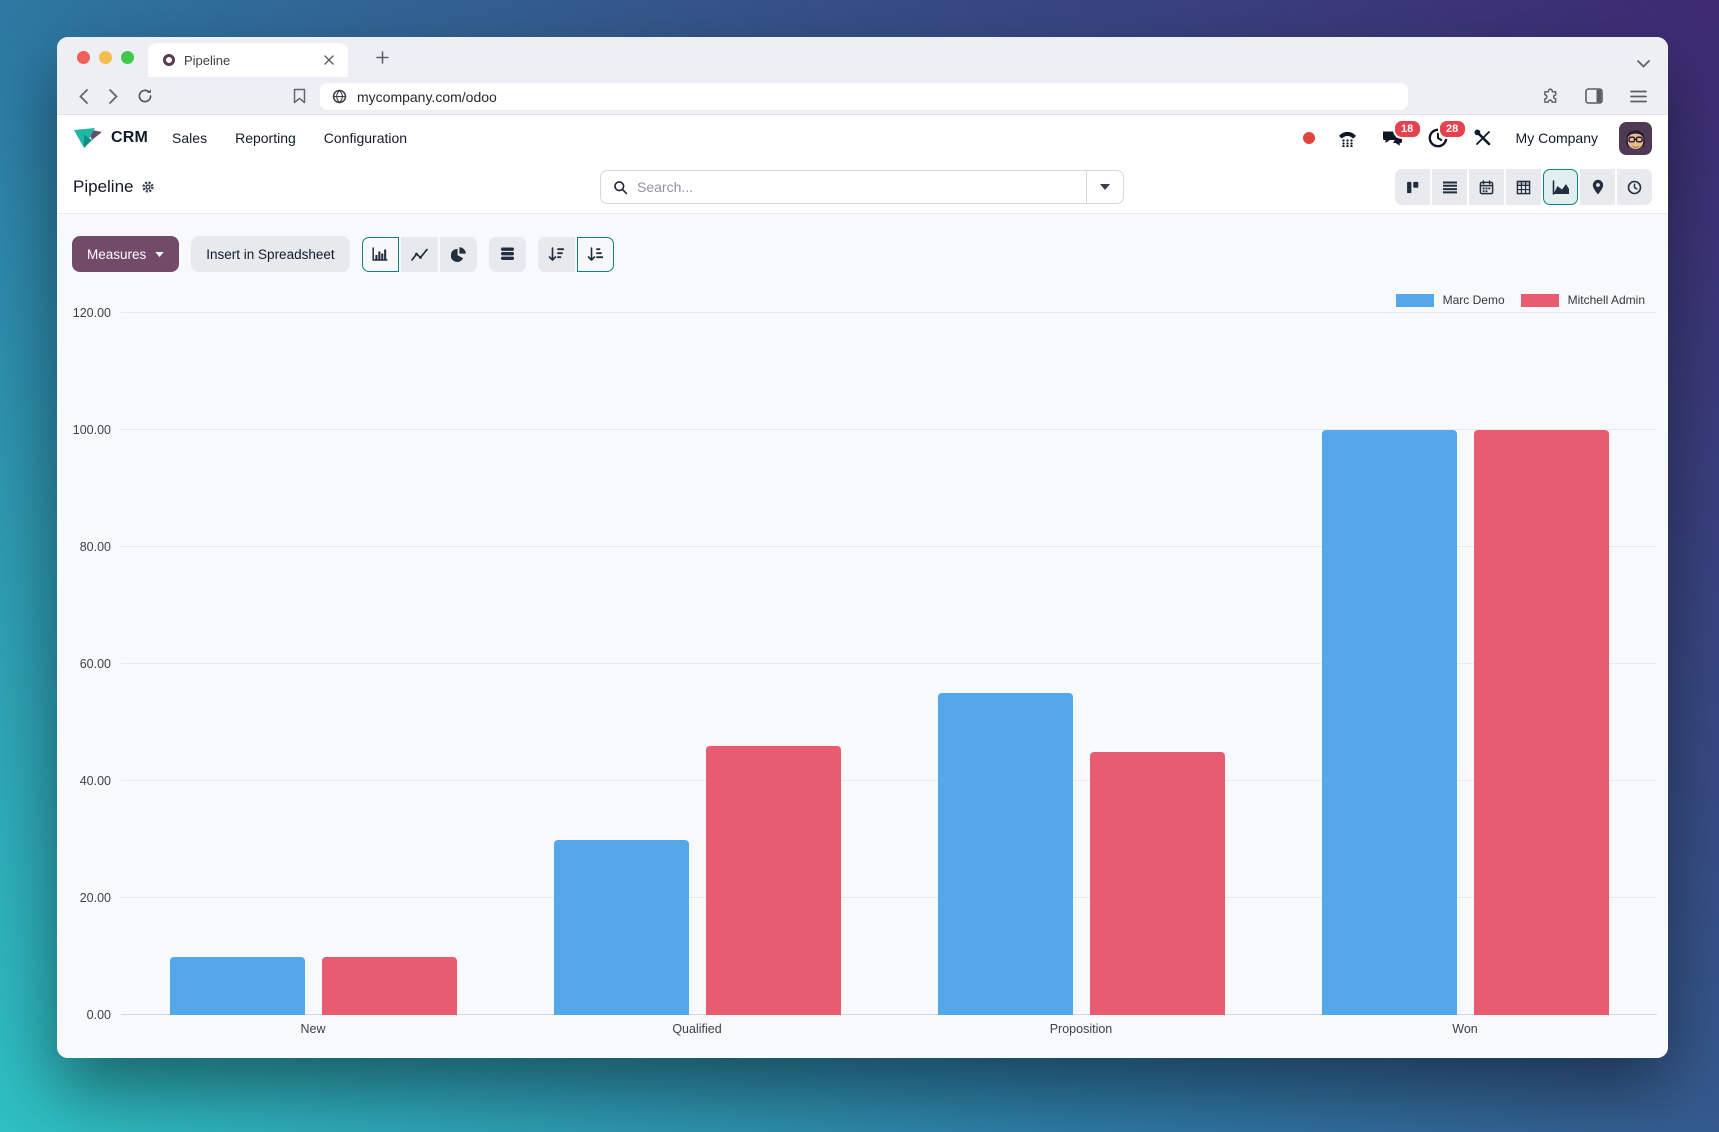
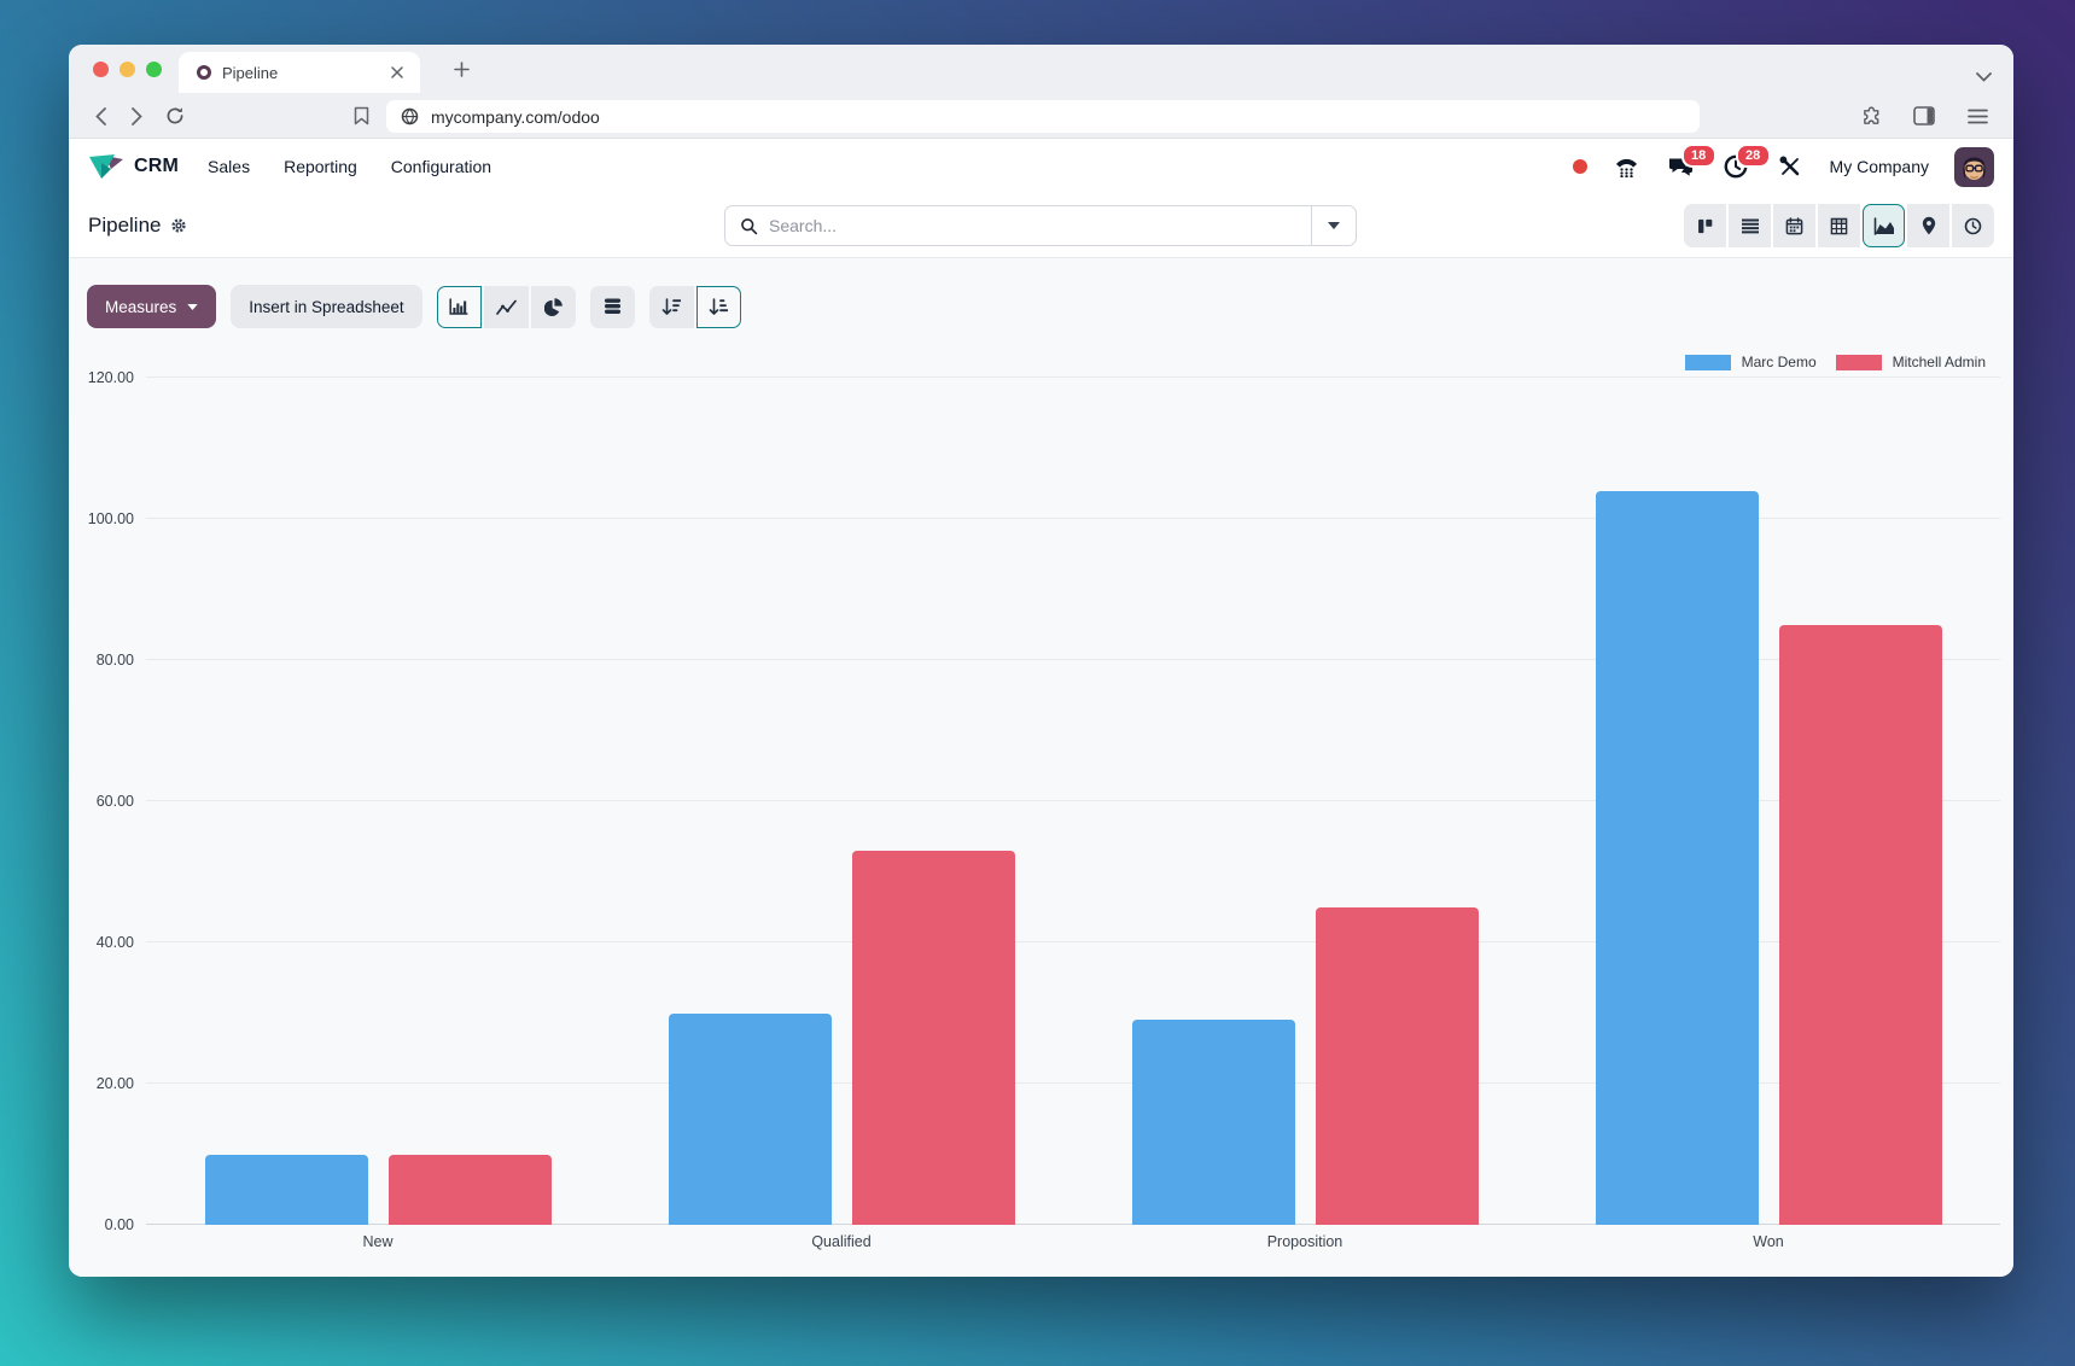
Mitchell Admin/Qualified: 46 -> 53
Marc Demo/Proposition: 55 -> 29
Marc Demo/Won: 100 -> 104
Mitchell Admin/Won: 100 -> 85
